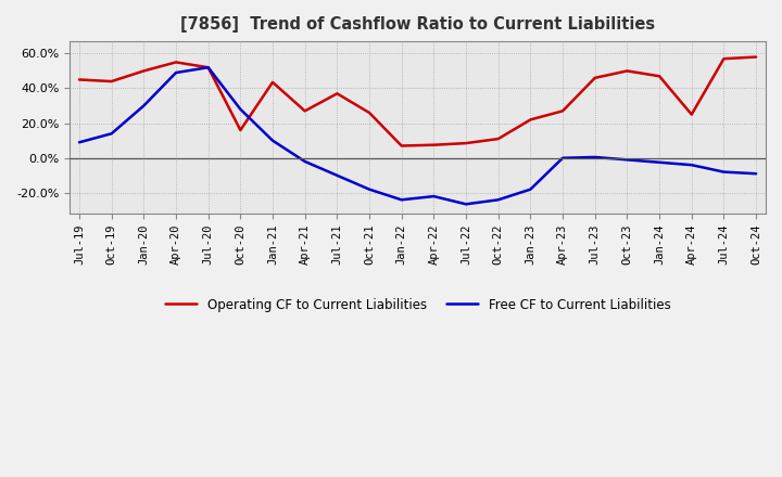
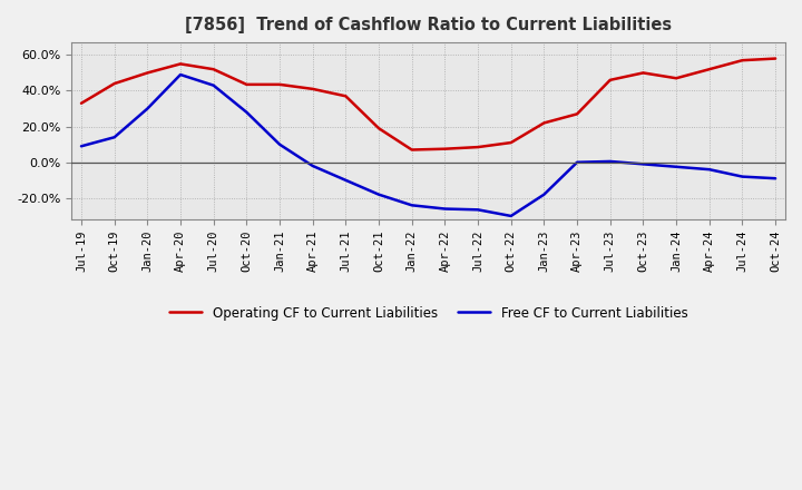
Operating CF to Current Liabilities/Jul-19: 45% -> 33%
Free CF to Current Liabilities/Jul-20: 52% -> 43%
Operating CF to Current Liabilities/Oct-20: 16% -> 44%
Operating CF to Current Liabilities/Apr-21: 27% -> 41%
Operating CF to Current Liabilities/Oct-21: 26% -> 19%
Free CF to Current Liabilities/Apr-22: -22% -> -26%
Free CF to Current Liabilities/Oct-22: -24% -> -30%
Operating CF to Current Liabilities/Apr-24: 25% -> 52%
